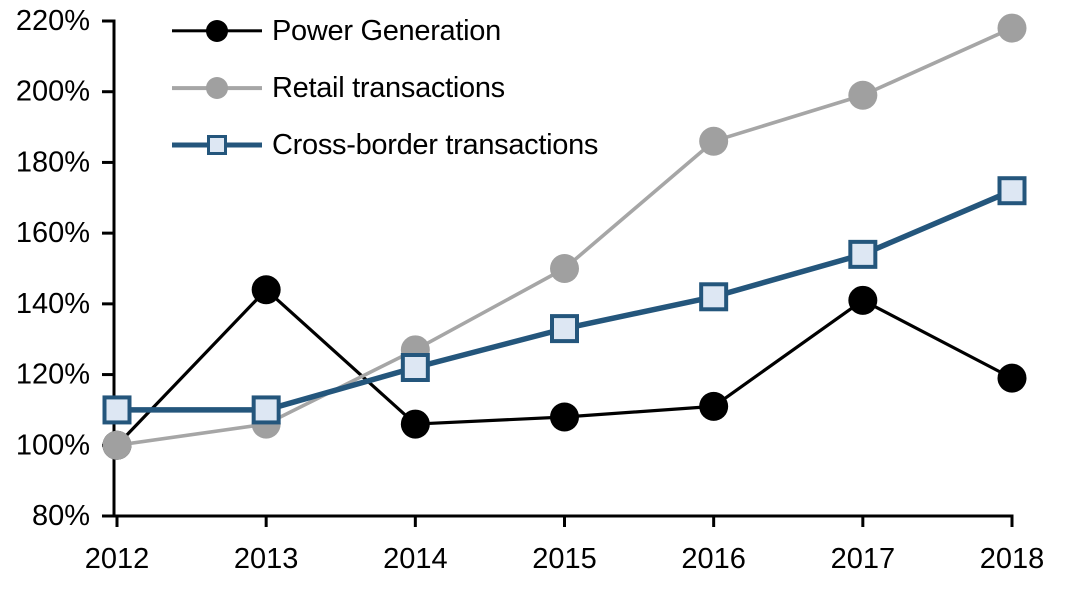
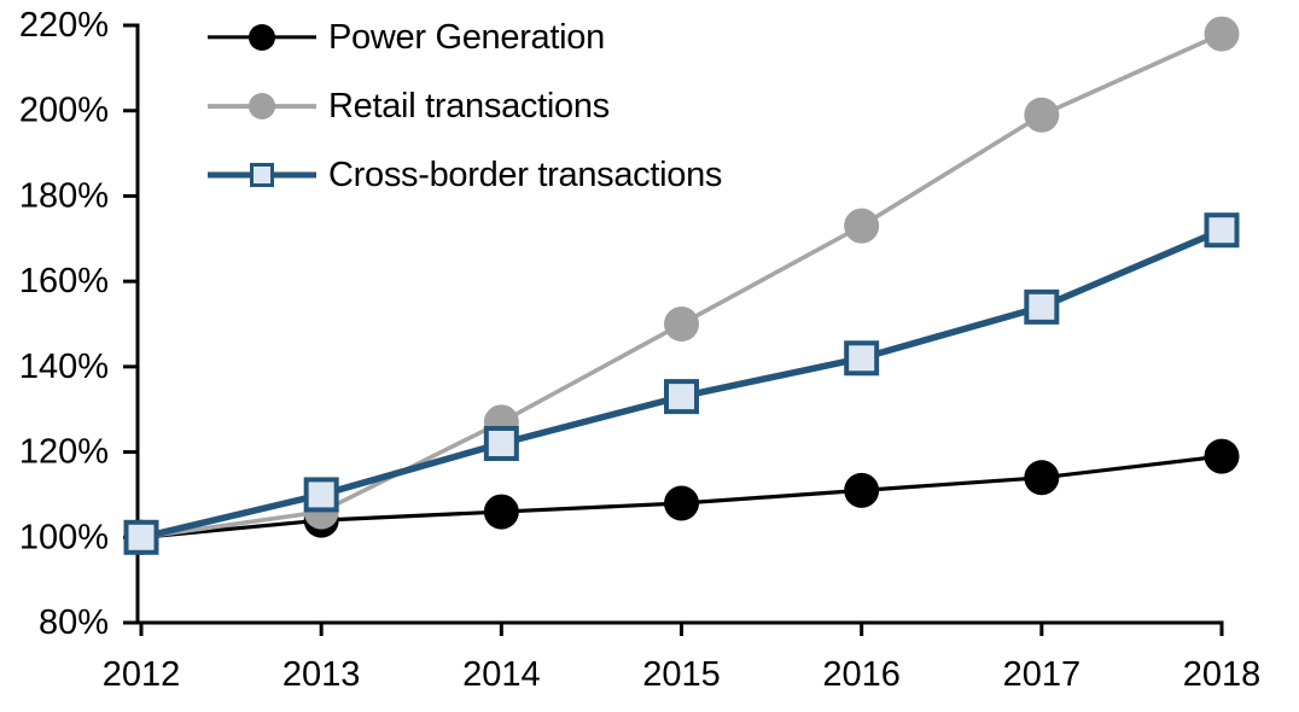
Cross-border transactions/2012: 110% -> 100%
Power Generation/2013: 144% -> 104%
Retail transactions/2016: 186% -> 173%
Power Generation/2017: 141% -> 114%
